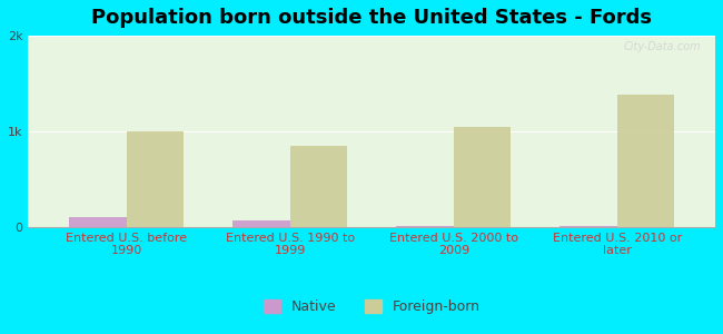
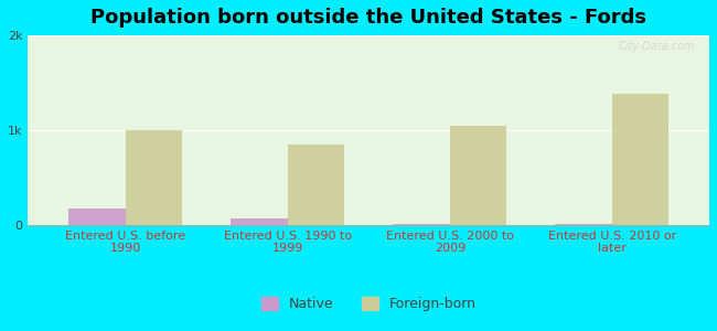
Native/Entered U.S. before 1990: 0.10k -> 0.18k
